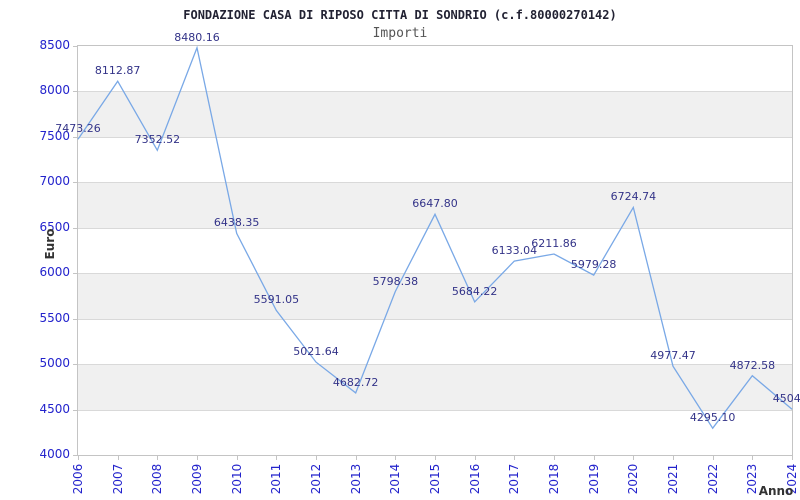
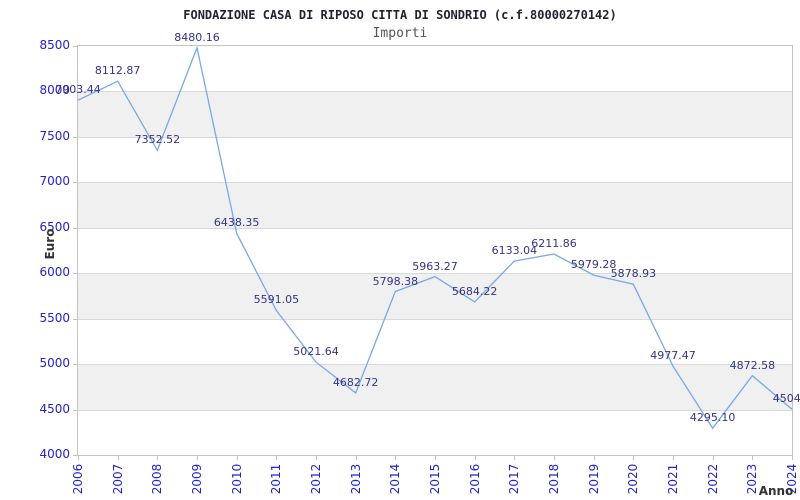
2006: 7473.26 -> 7903.44
2015: 6647.80 -> 5963.27
2020: 6724.74 -> 5878.93
